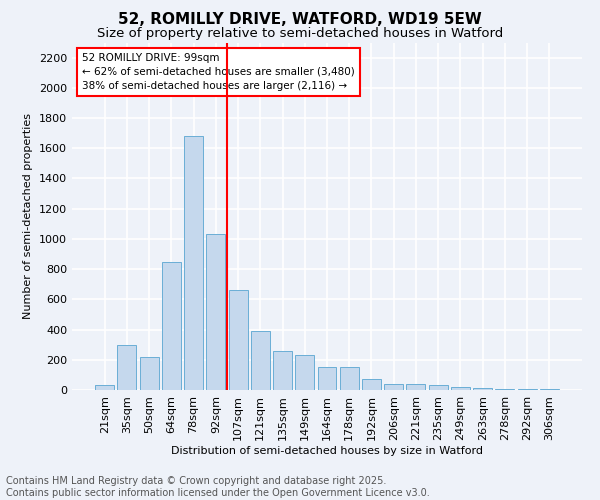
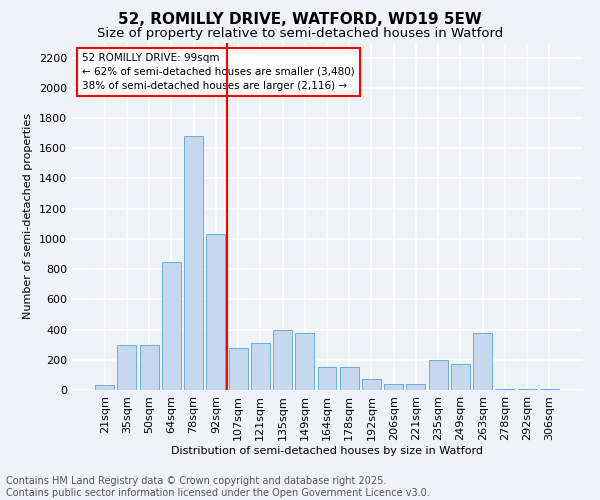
50sqm: 220 -> 300
107sqm: 660 -> 280
121sqm: 390 -> 310
135sqm: 260 -> 400
149sqm: 230 -> 380
235sqm: 30 -> 200
249sqm: 20 -> 170
263sqm: 10 -> 380
